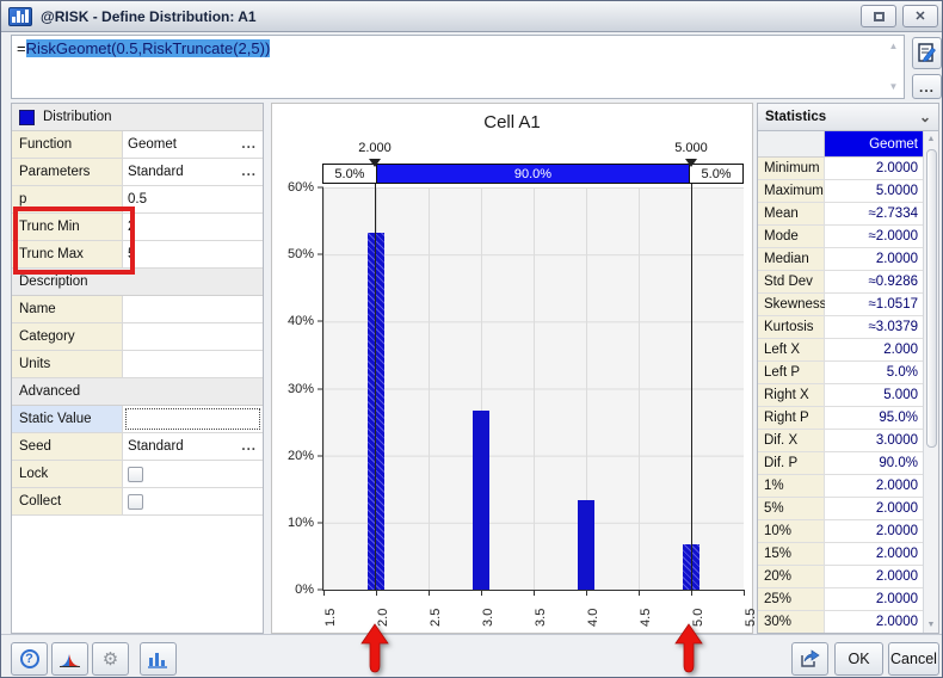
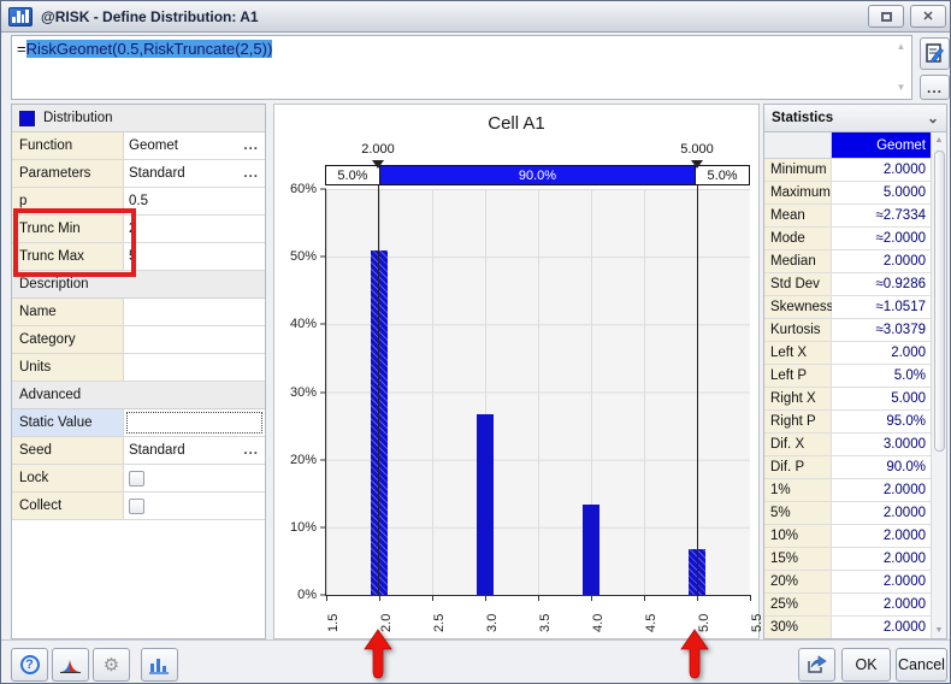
2: 53% -> 51%
